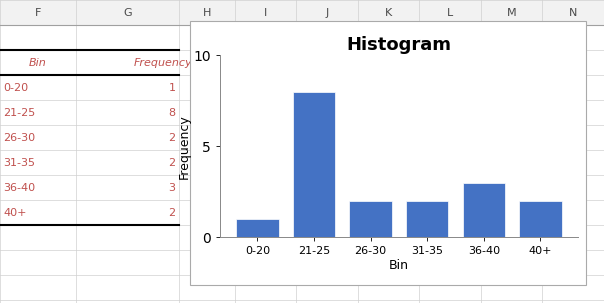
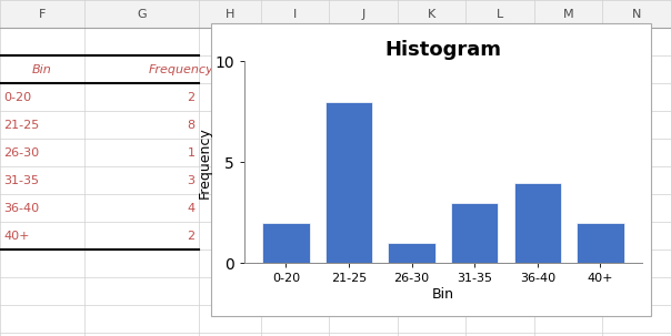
0-20: 1 -> 2
26-30: 2 -> 1
31-35: 2 -> 3
36-40: 3 -> 4
